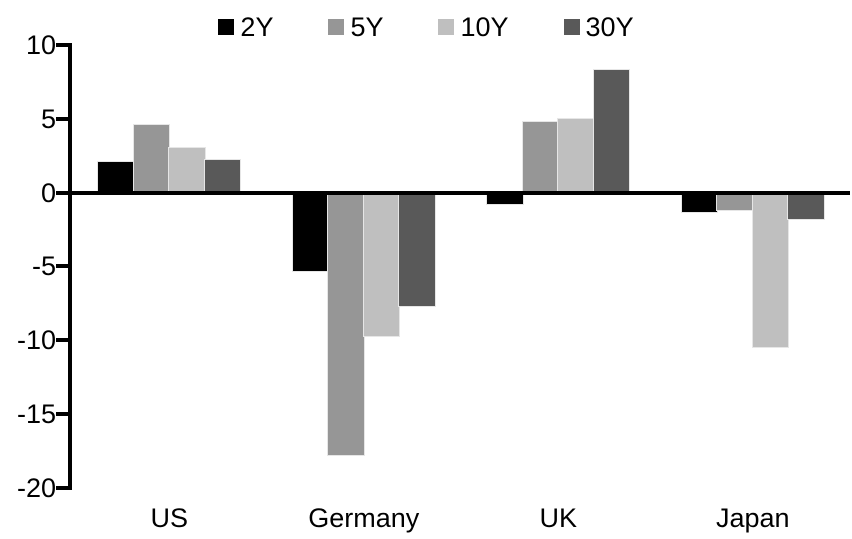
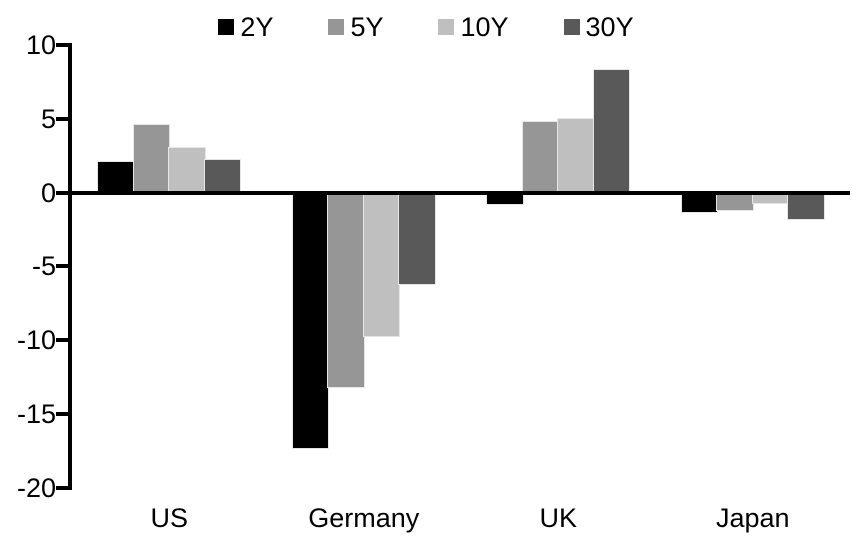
2Y/Germany: -5.3 -> -17.3
5Y/Germany: -17.8 -> -13.2
30Y/Germany: -7.7 -> -6.2
10Y/Japan: -10.5 -> -0.7
